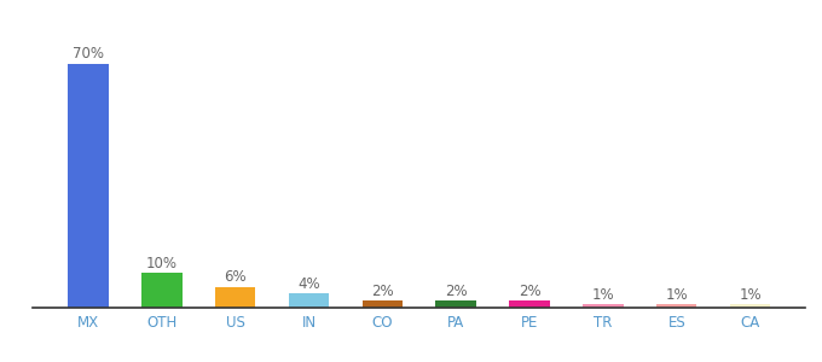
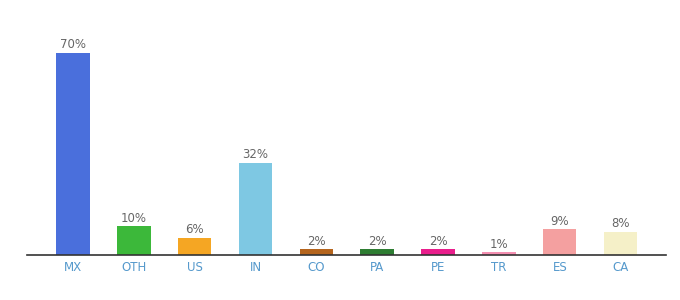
IN: 4% -> 32%
ES: 1% -> 9%
CA: 1% -> 8%
